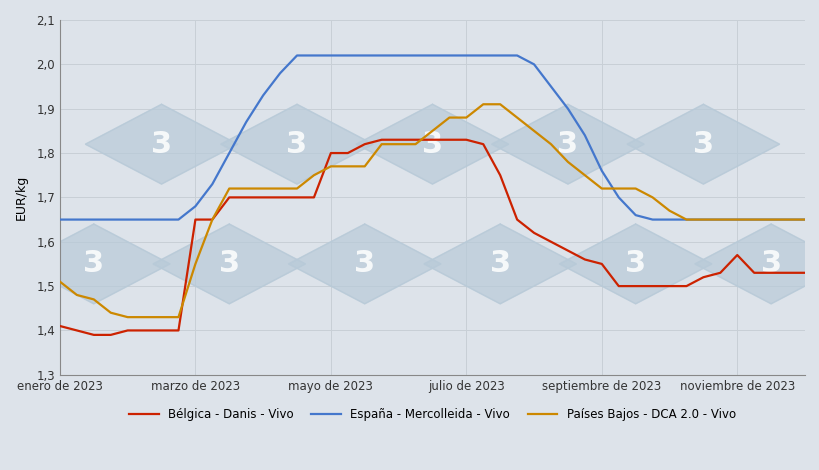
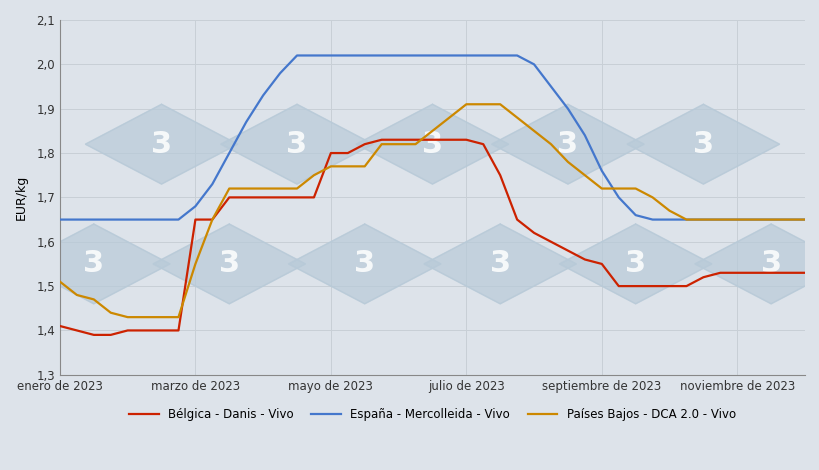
Países Bajos - DCA 2.0 - Vivo/julio de 2023: 1,88 -> 1,91
Bélgica - Danis - Vivo/noviembre de 2023: 1,57 -> 1,53
